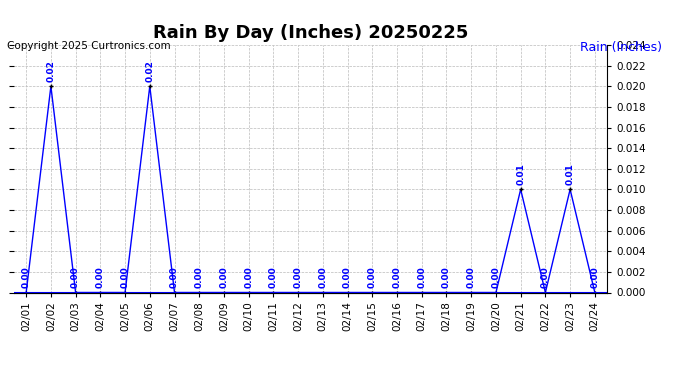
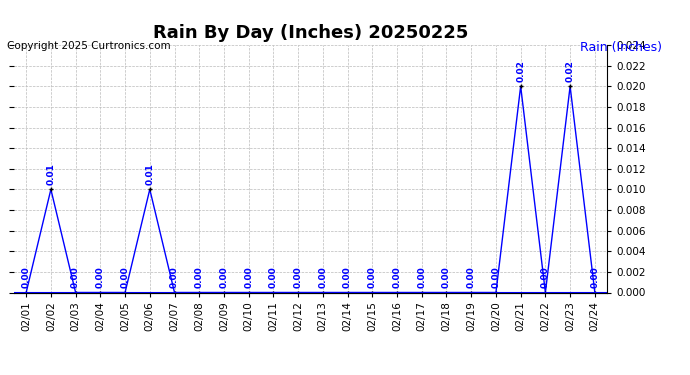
02/02: 0.02 -> 0.01
02/06: 0.02 -> 0.01
02/21: 0.01 -> 0.02
02/23: 0.01 -> 0.02
